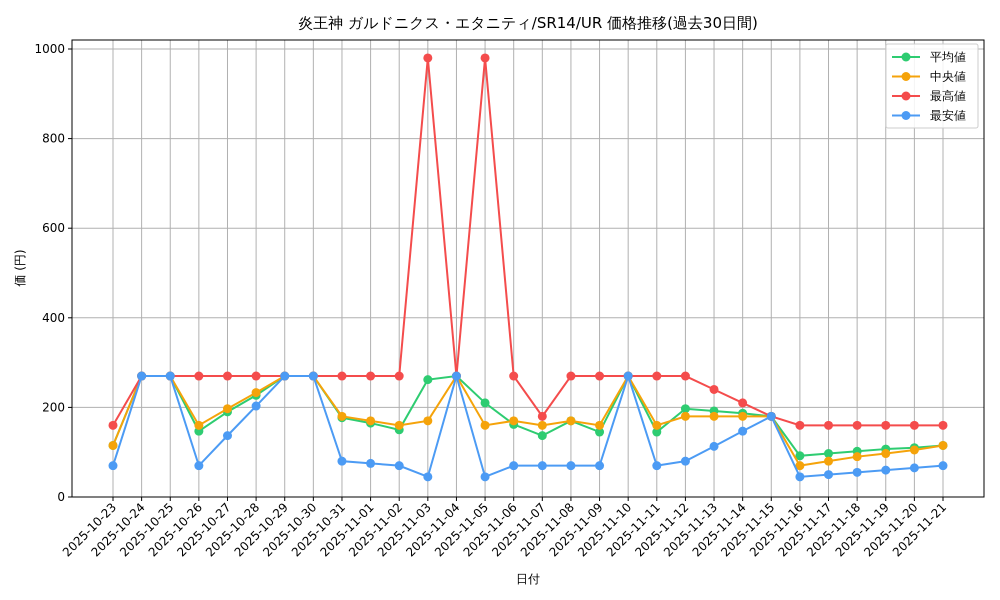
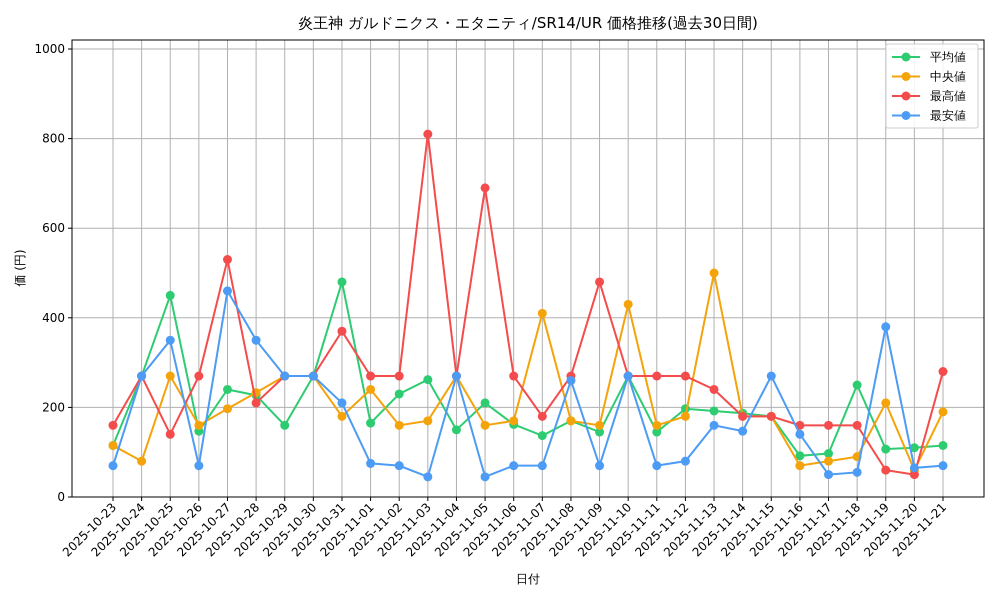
中央値/2025-10-24: 270 -> 80
平均値/2025-10-25: 270 -> 450
最高値/2025-10-25: 270 -> 140
最安値/2025-10-25: 270 -> 350
平均値/2025-10-27: 190 -> 240
最高値/2025-10-27: 270 -> 530
最安値/2025-10-27: 140 -> 460
最高値/2025-10-28: 270 -> 210
最安値/2025-10-28: 200 -> 350
平均値/2025-10-29: 270 -> 160
平均値/2025-10-31: 180 -> 480
最高値/2025-10-31: 270 -> 370
最安値/2025-10-31: 80 -> 210
中央値/2025-11-01: 170 -> 240
平均値/2025-11-02: 150 -> 230
最高値/2025-11-03: 980 -> 810
平均値/2025-11-04: 270 -> 150
最高値/2025-11-05: 980 -> 690
中央値/2025-11-07: 160 -> 410
最安値/2025-11-08: 70 -> 260
最高値/2025-11-09: 270 -> 480
中央値/2025-11-10: 270 -> 430
中央値/2025-11-13: 180 -> 500
最安値/2025-11-13: 110 -> 160
最高値/2025-11-14: 210 -> 180
最安値/2025-11-15: 180 -> 270
最安値/2025-11-16: 40 -> 140
平均値/2025-11-18: 100 -> 250
中央値/2025-11-19: 100 -> 210
最高値/2025-11-19: 160 -> 60
最安値/2025-11-19: 60 -> 380
中央値/2025-11-20: 100 -> 60
最高値/2025-11-20: 160 -> 50
中央値/2025-11-21: 120 -> 190
最高値/2025-11-21: 160 -> 280
